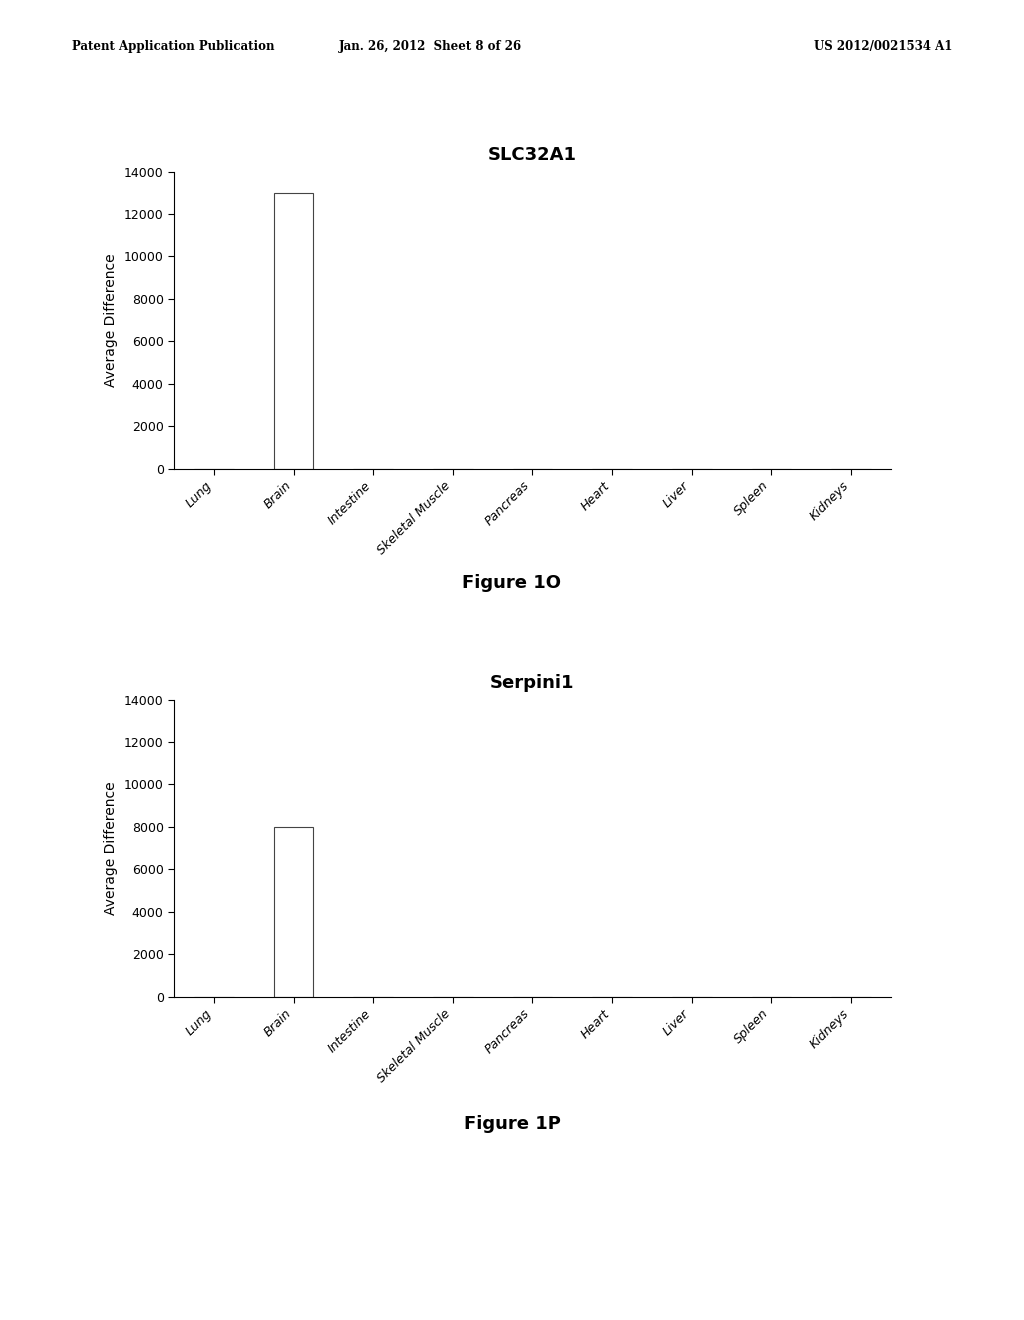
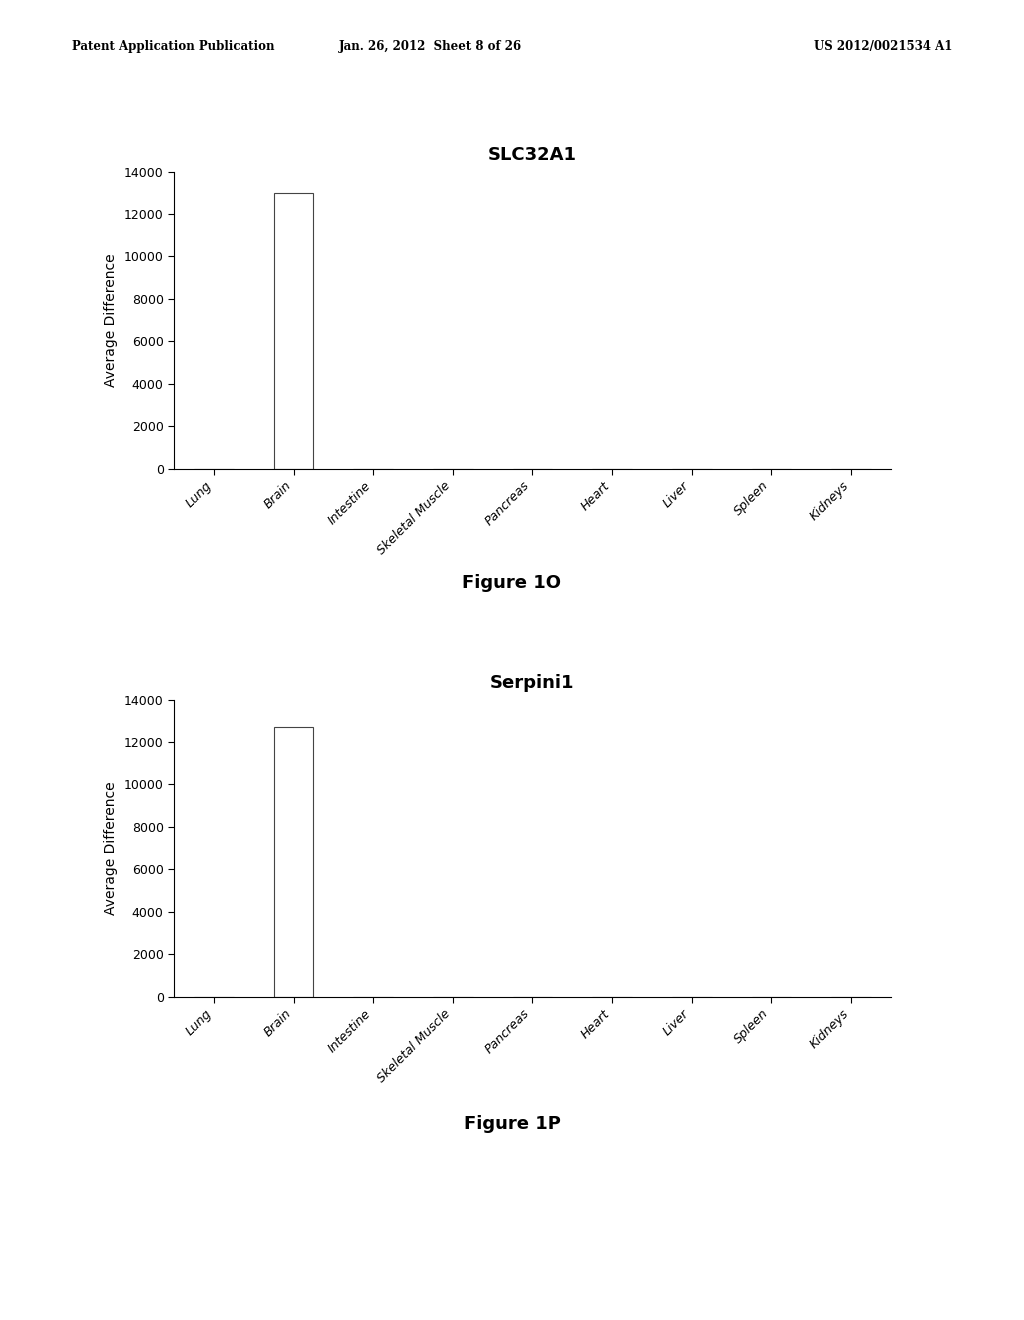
Serpini1/Brain: 8000 -> 12700
